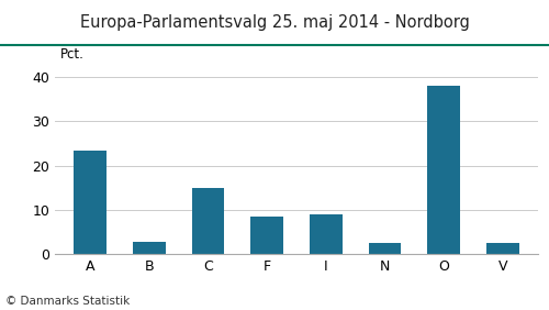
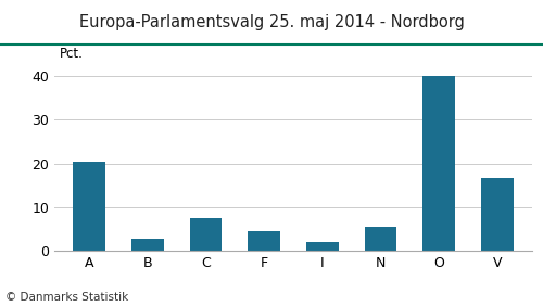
A: 23.5 -> 20.5
C: 15.0 -> 7.5
F: 8.5 -> 4.5
I: 9.0 -> 2.1
N: 2.5 -> 5.5
O: 38.0 -> 40.0
V: 2.5 -> 16.7
